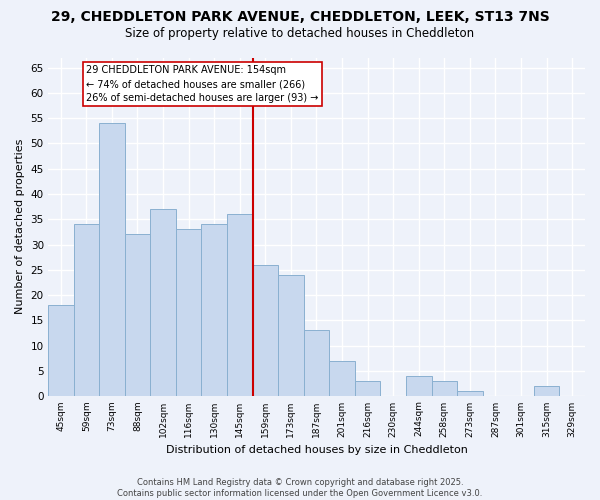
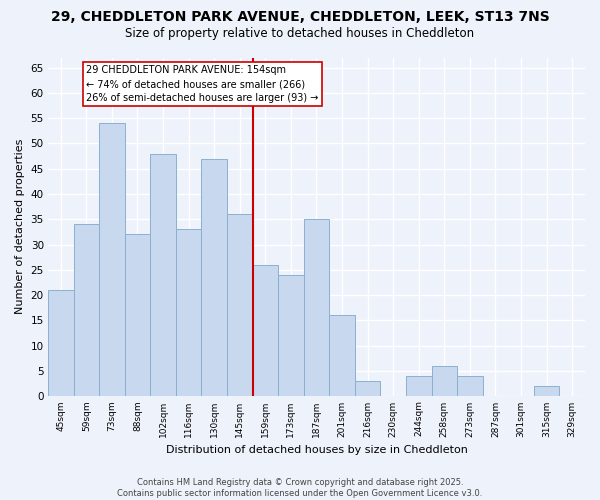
45sqm: 18 -> 21
102sqm: 37 -> 48
130sqm: 34 -> 47
187sqm: 13 -> 35
201sqm: 7 -> 16
258sqm: 3 -> 6
273sqm: 1 -> 4
